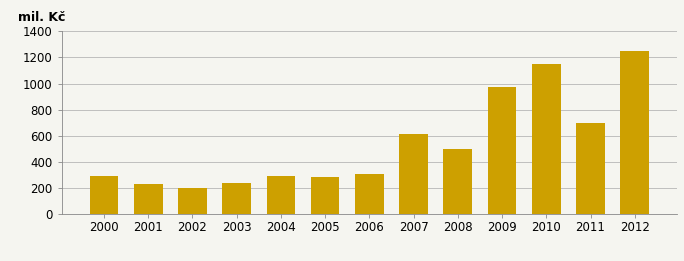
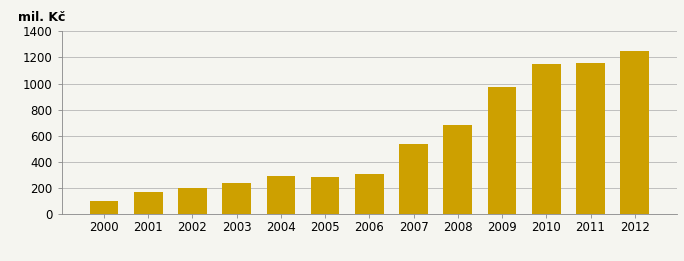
2000: 290 -> 100
2001: 230 -> 160
2007: 610 -> 540
2008: 500 -> 680
2011: 700 -> 1160
